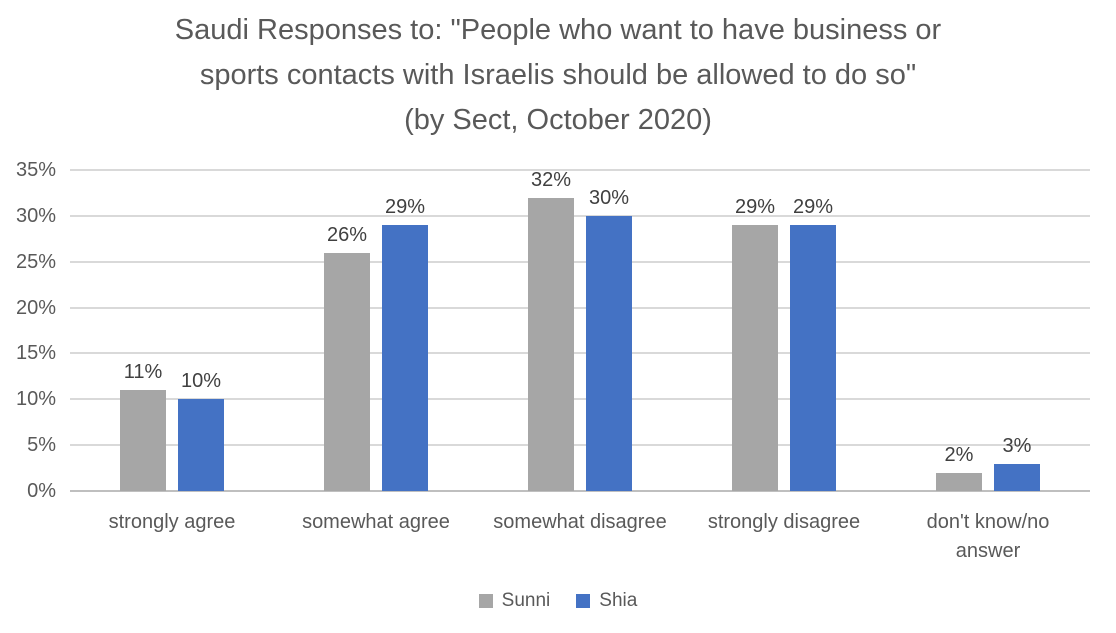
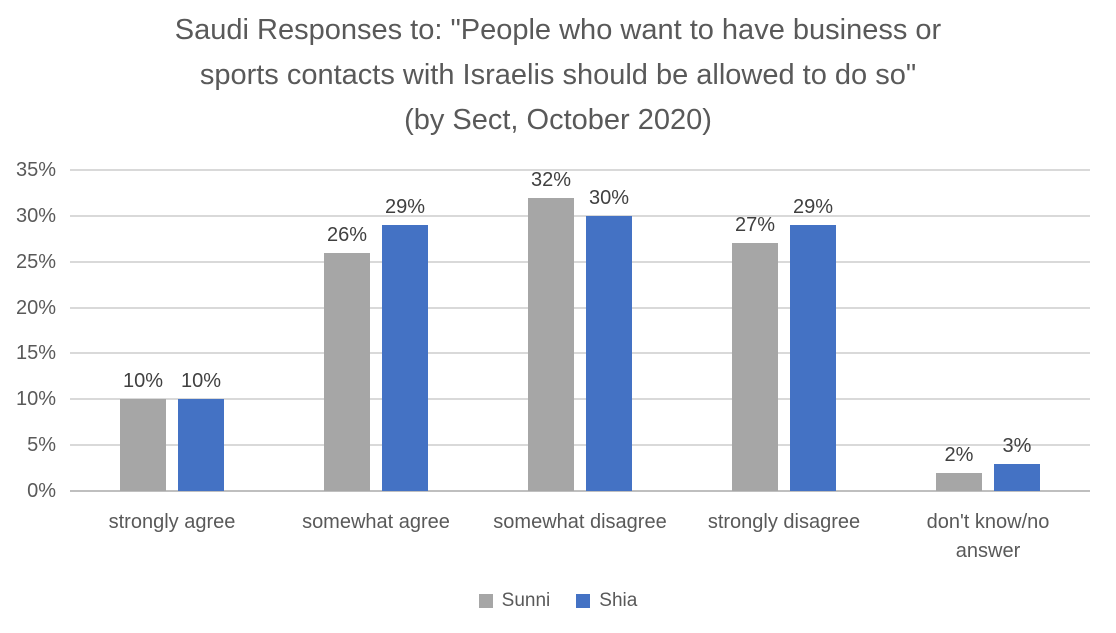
Sunni/strongly agree: 11% -> 10%
Sunni/strongly disagree: 29% -> 27%
